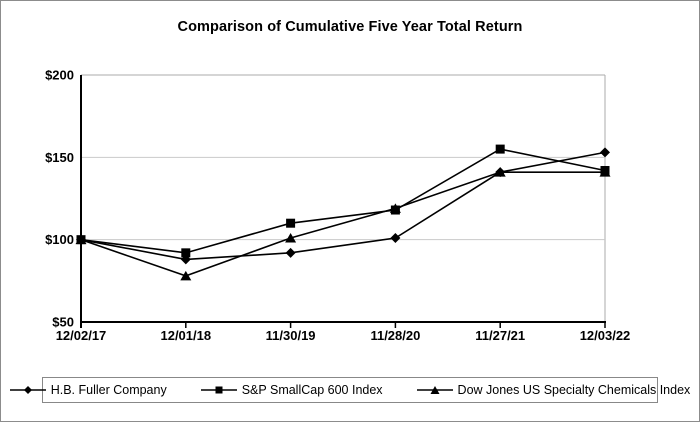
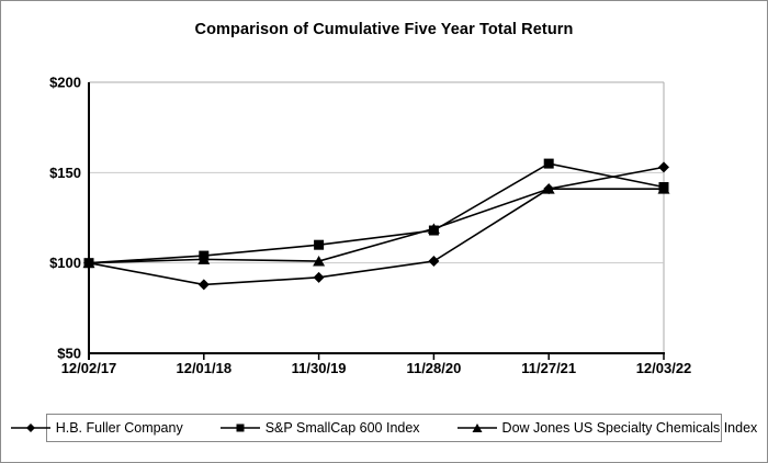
S&P SmallCap 600 Index/12/01/18: $92 -> $104
Dow Jones US Specialty Chemicals Index/12/01/18: $78 -> $102
